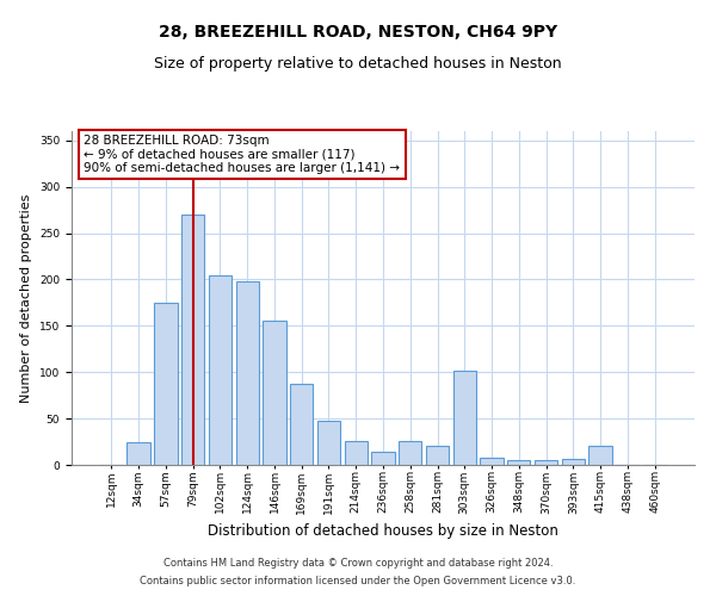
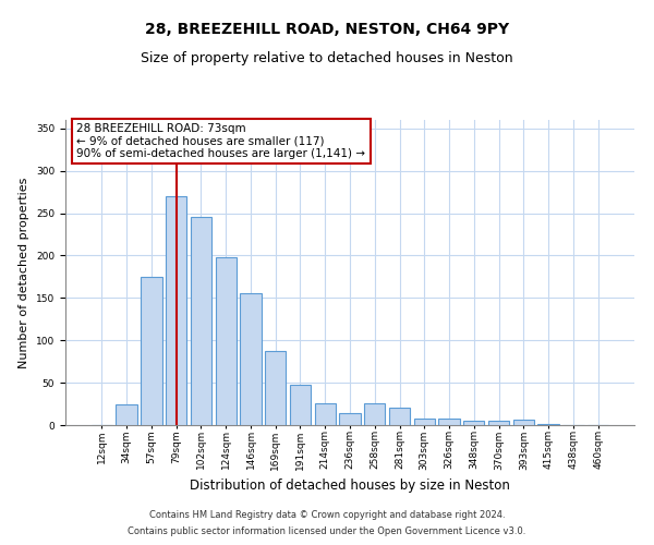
102sqm: 204 -> 245
303sqm: 102 -> 8
415sqm: 20 -> 1
